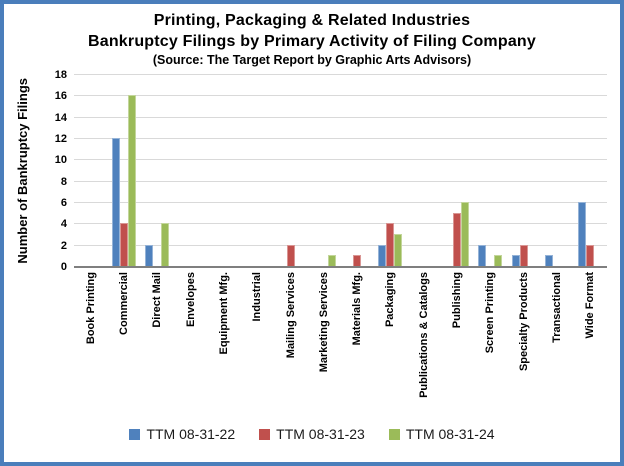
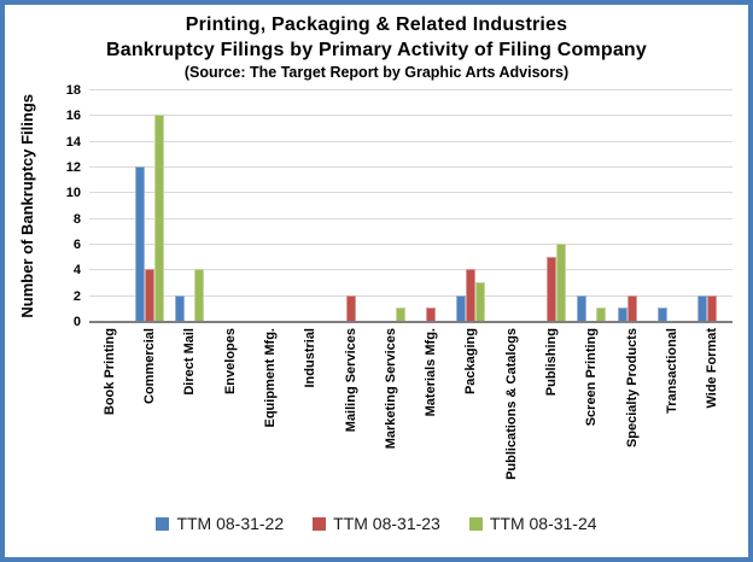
TTM 08-31-22/Wide Format: 6 -> 2
